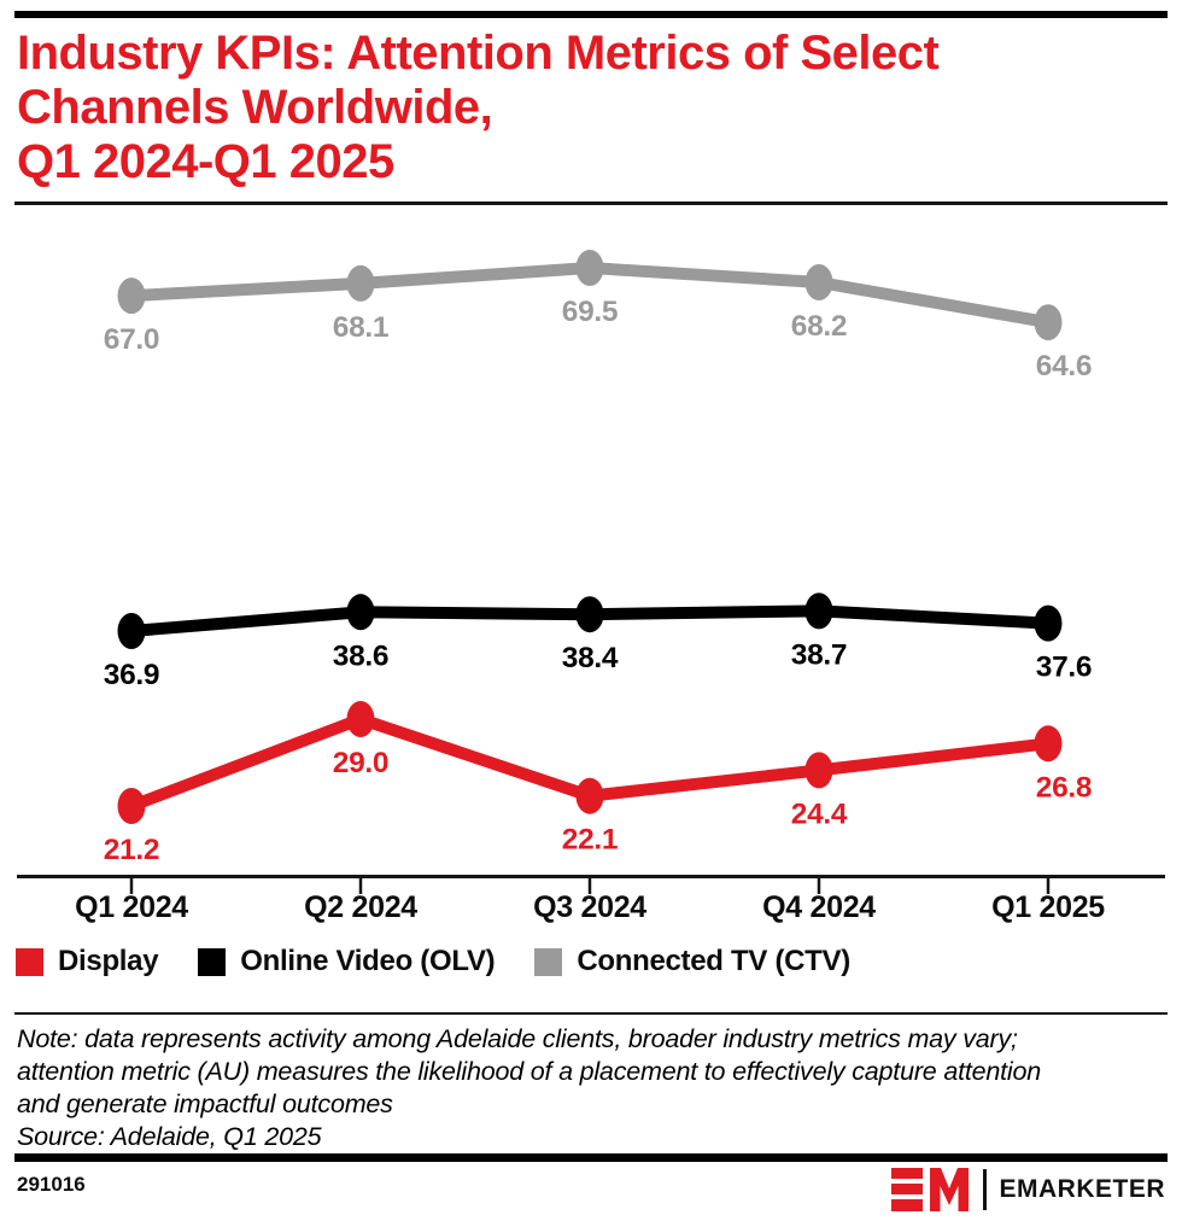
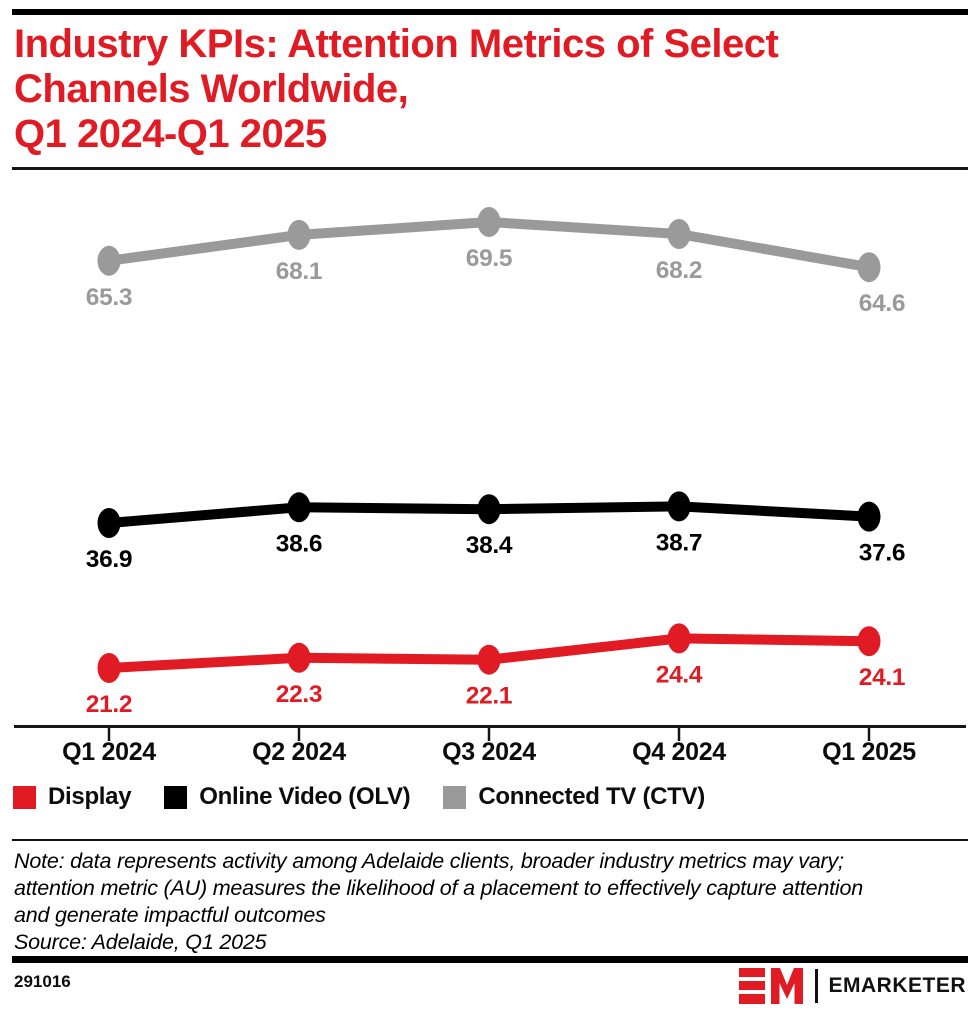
Connected TV (CTV)/Q1 2024: 67.0 -> 65.3
Display/Q2 2024: 29.0 -> 22.3
Display/Q1 2025: 26.8 -> 24.1
